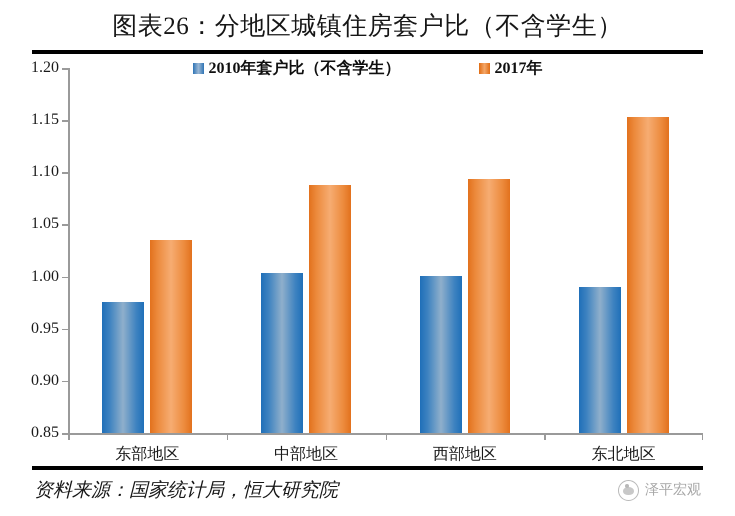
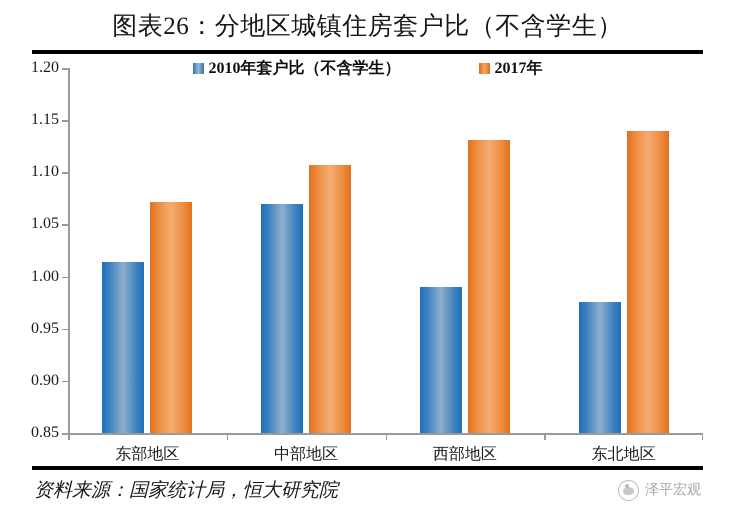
2010年套户比（不含学生）/东部地区: 0.976 -> 1.014
2017年/东部地区: 1.035 -> 1.072
2010年套户比（不含学生）/中部地区: 1.003 -> 1.070
2017年/中部地区: 1.088 -> 1.107
2010年套户比（不含学生）/西部地区: 1.001 -> 0.990
2017年/西部地区: 1.094 -> 1.131
2010年套户比（不含学生）/东北地区: 0.990 -> 0.976
2017年/东北地区: 1.153 -> 1.140
